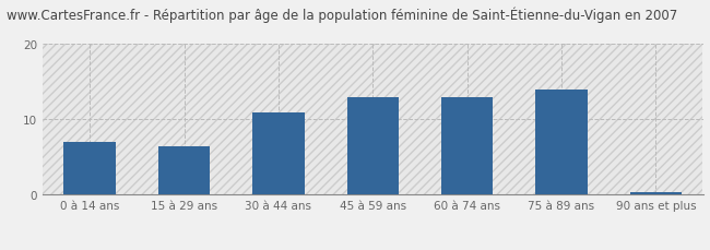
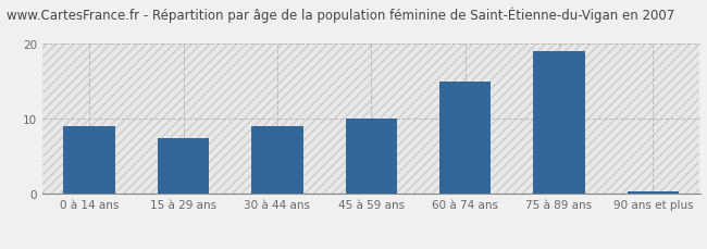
0 à 14 ans: 7.0 -> 9.0
15 à 29 ans: 6.5 -> 7.4
30 à 44 ans: 11.0 -> 9.0
45 à 59 ans: 13.0 -> 10.0
60 à 74 ans: 13.0 -> 15.0
75 à 89 ans: 14.0 -> 19.0
